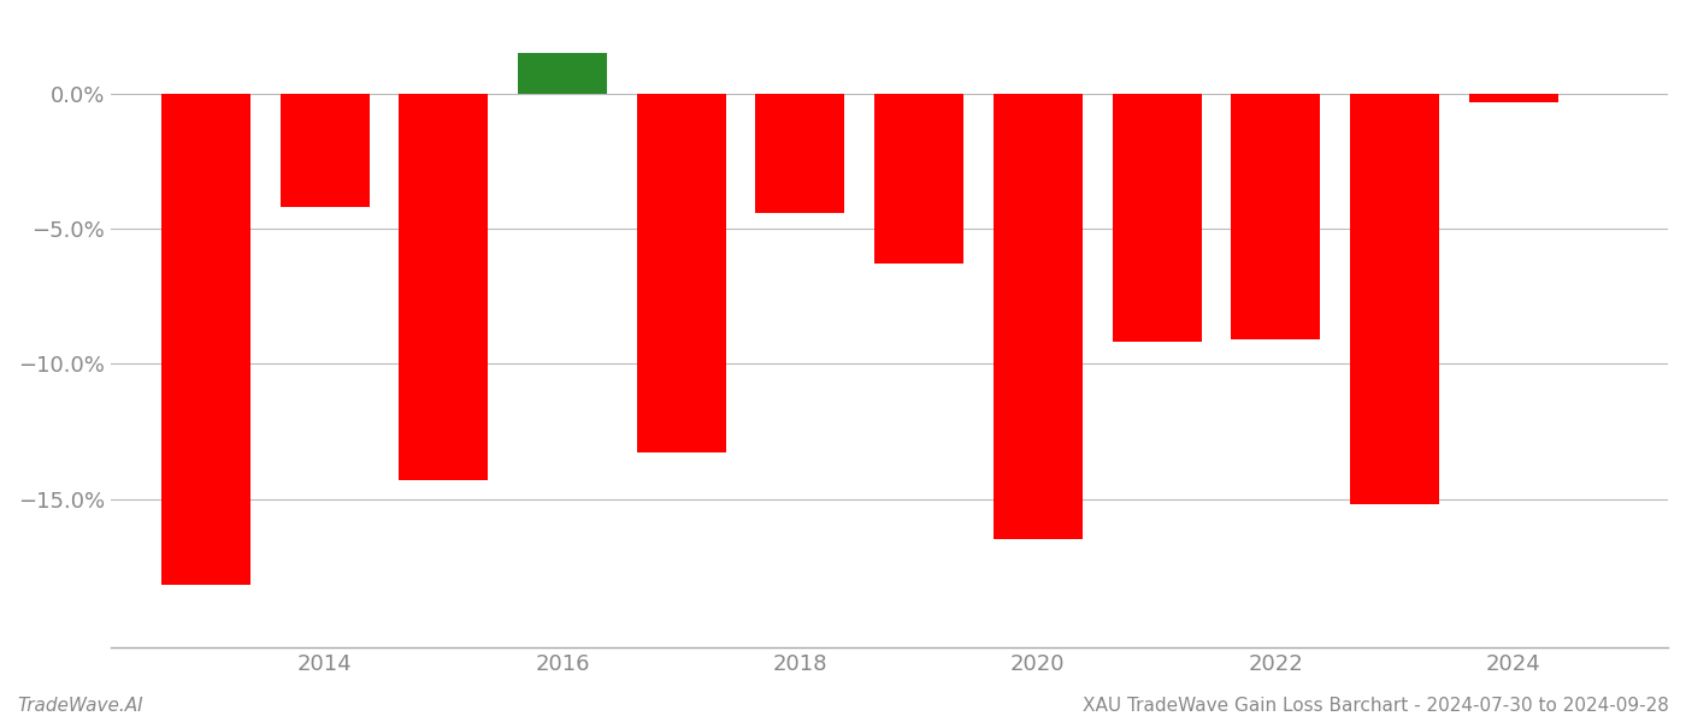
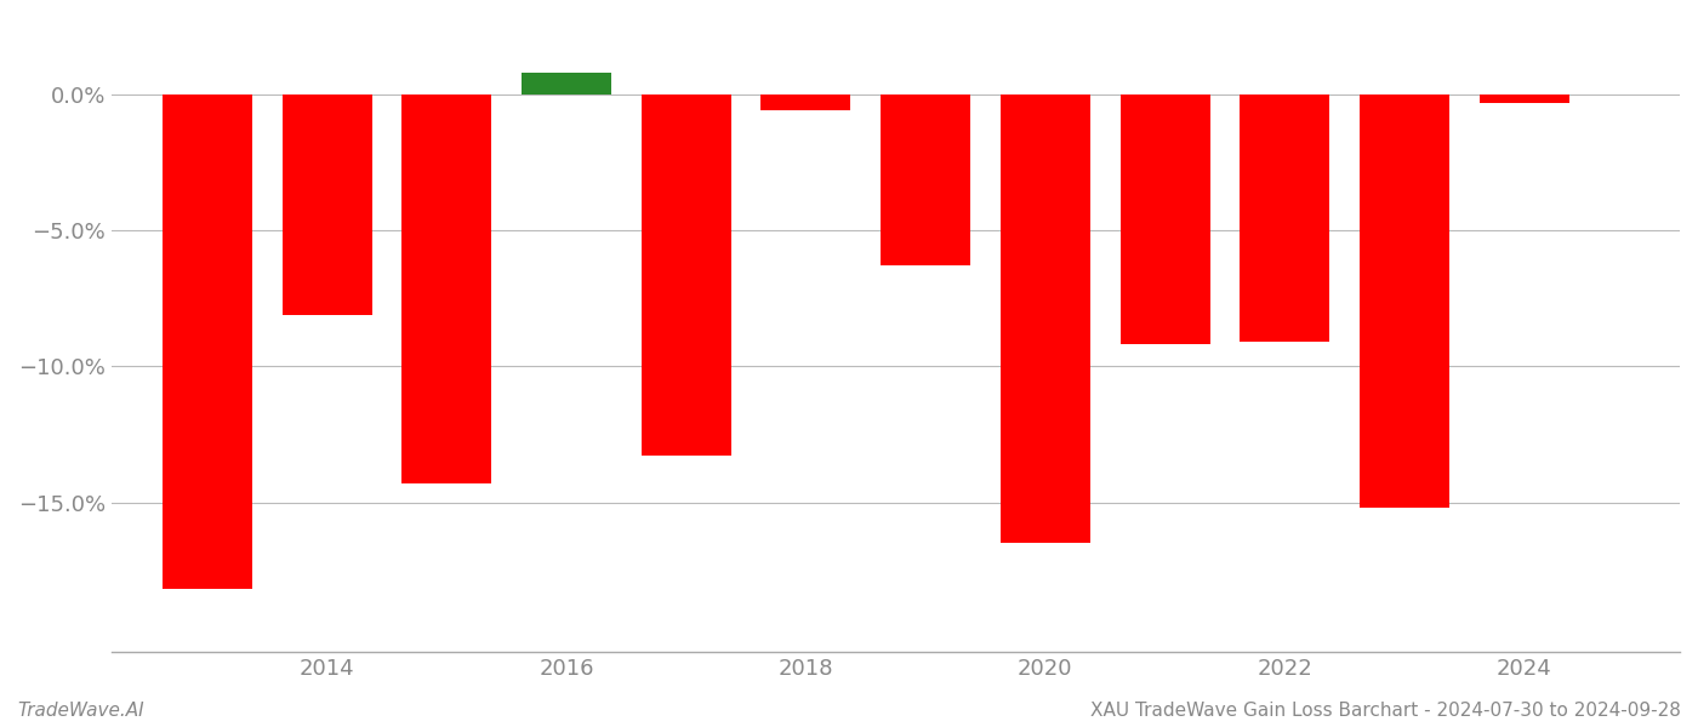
2014: -4.2% -> -8.1%
2016: 1.5% -> 0.8%
2018: -4.4% -> -0.6%
